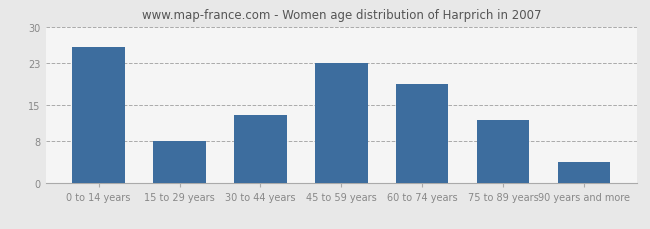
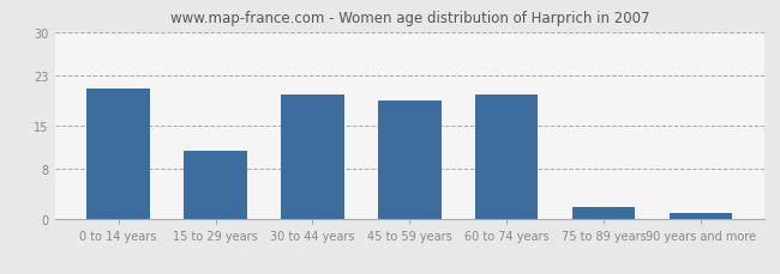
0 to 14 years: 26 -> 21
15 to 29 years: 8 -> 11
30 to 44 years: 13 -> 20
45 to 59 years: 23 -> 19
60 to 74 years: 19 -> 20
75 to 89 years: 12 -> 2
90 years and more: 4 -> 1
